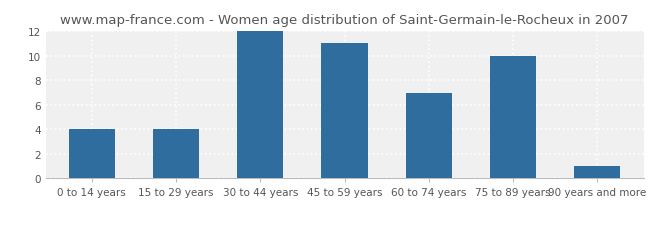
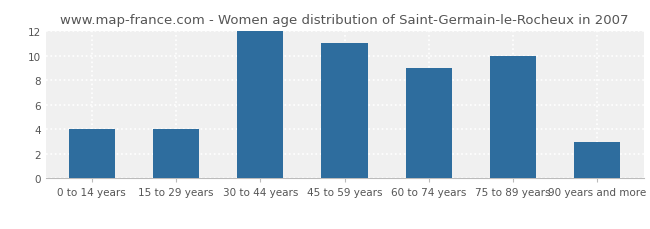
60 to 74 years: 7 -> 9
90 years and more: 1 -> 3
